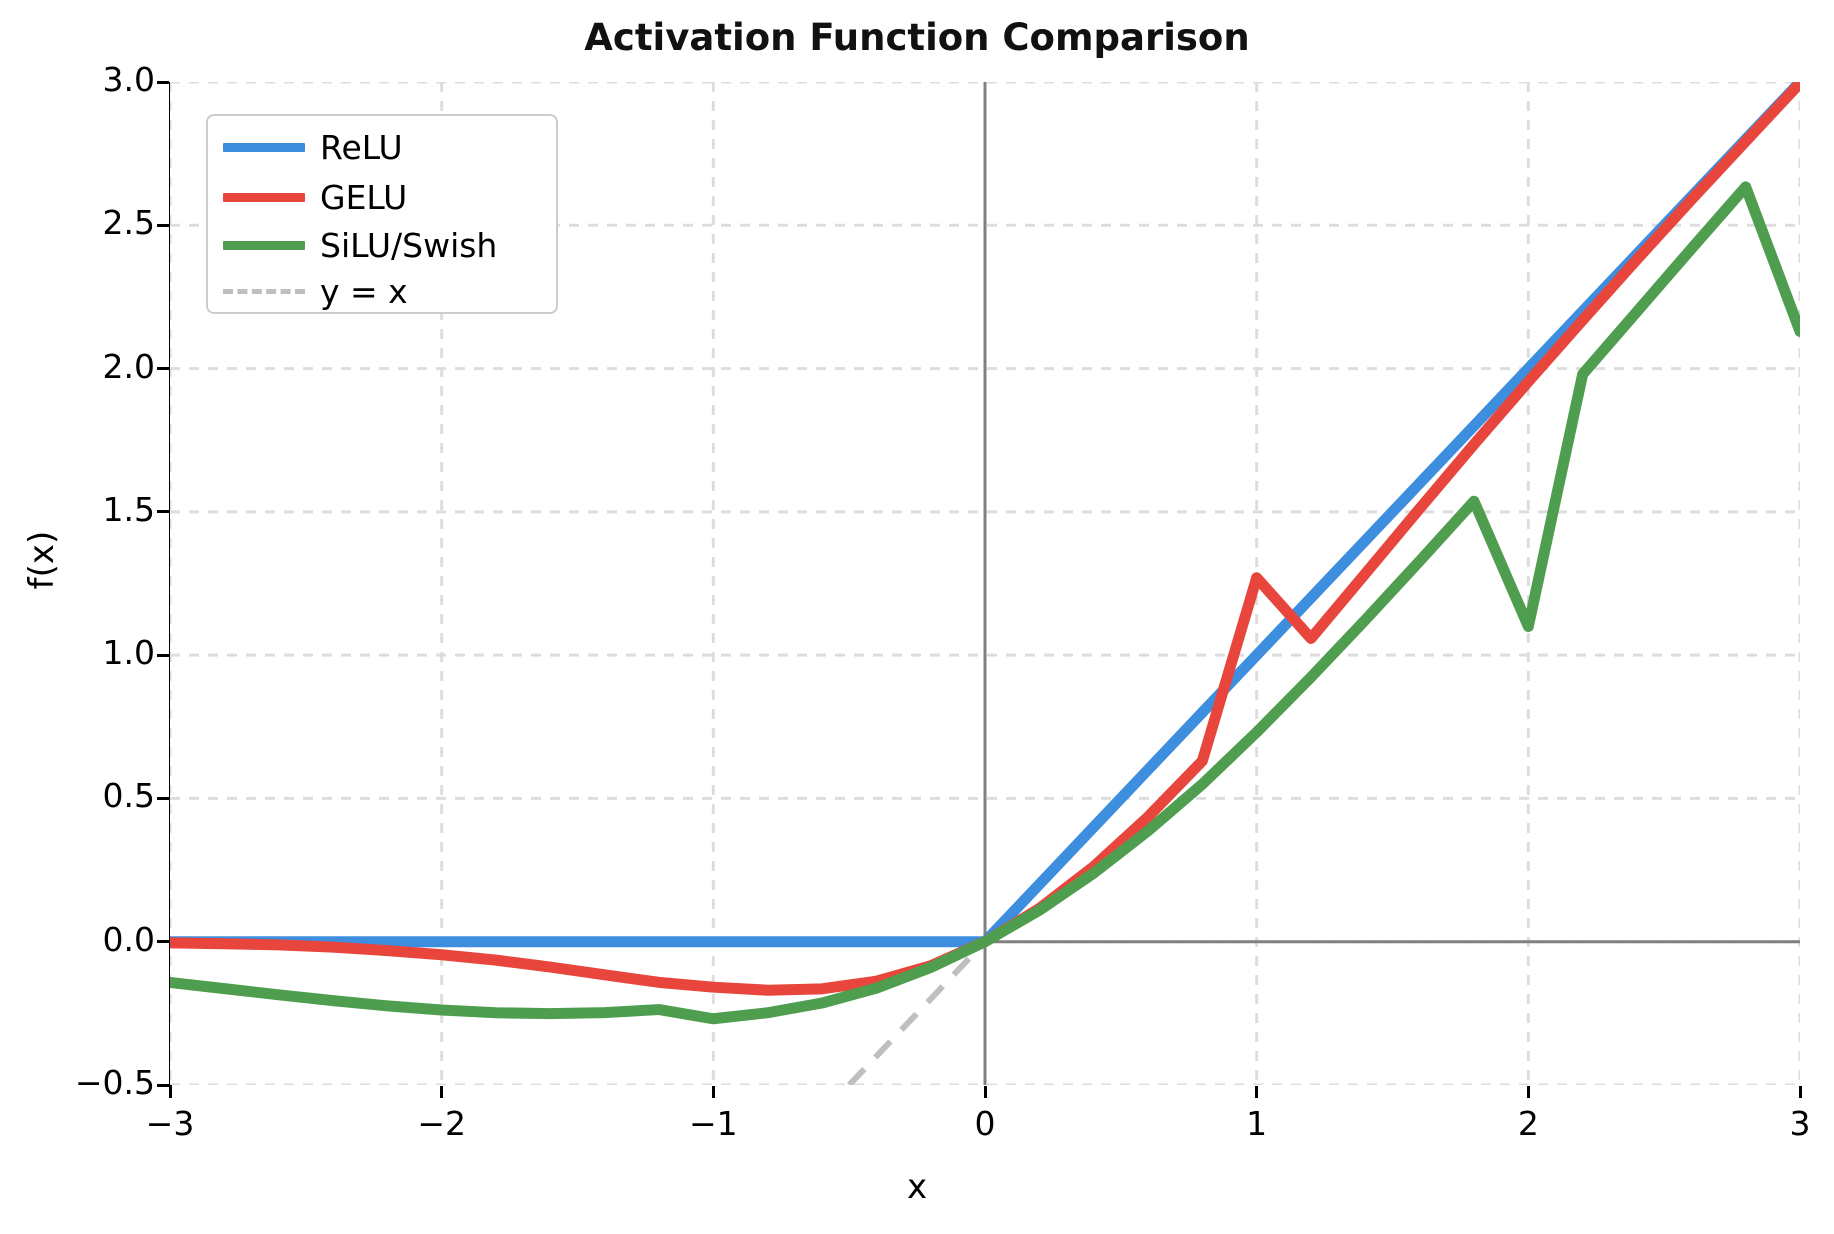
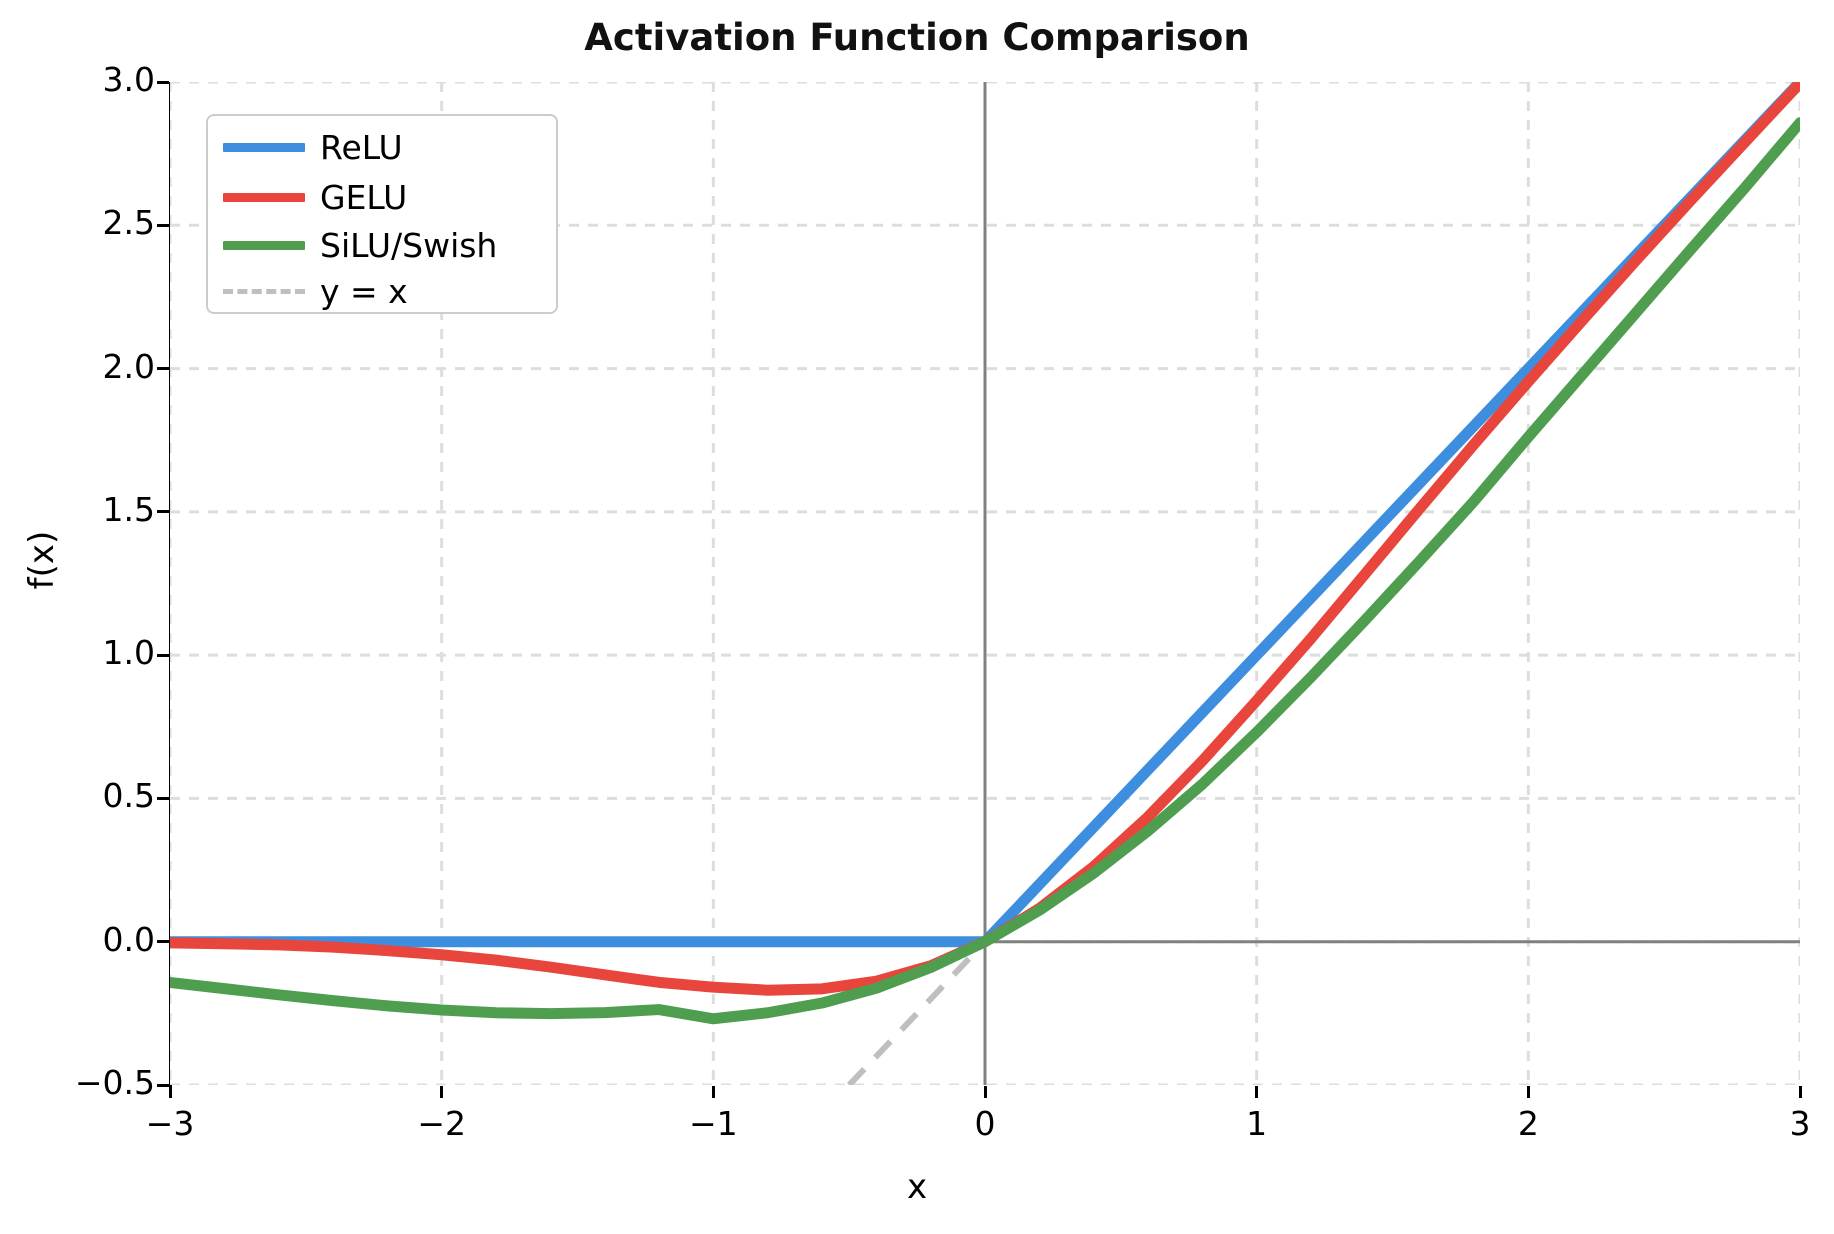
GELU/1.0: 1.27 -> 0.84
SiLU/Swish/2.0: 1.10 -> 1.76
SiLU/Swish/3.0: 2.13 -> 2.86
